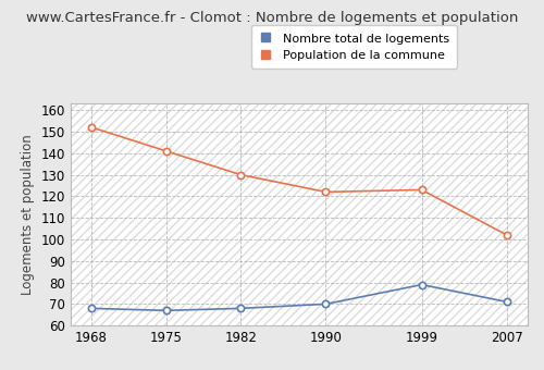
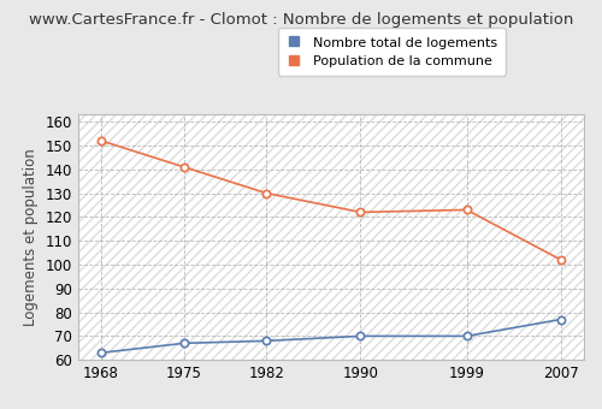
Nombre total de logements/1968: 68 -> 63
Nombre total de logements/1999: 79 -> 70
Nombre total de logements/2007: 71 -> 77
